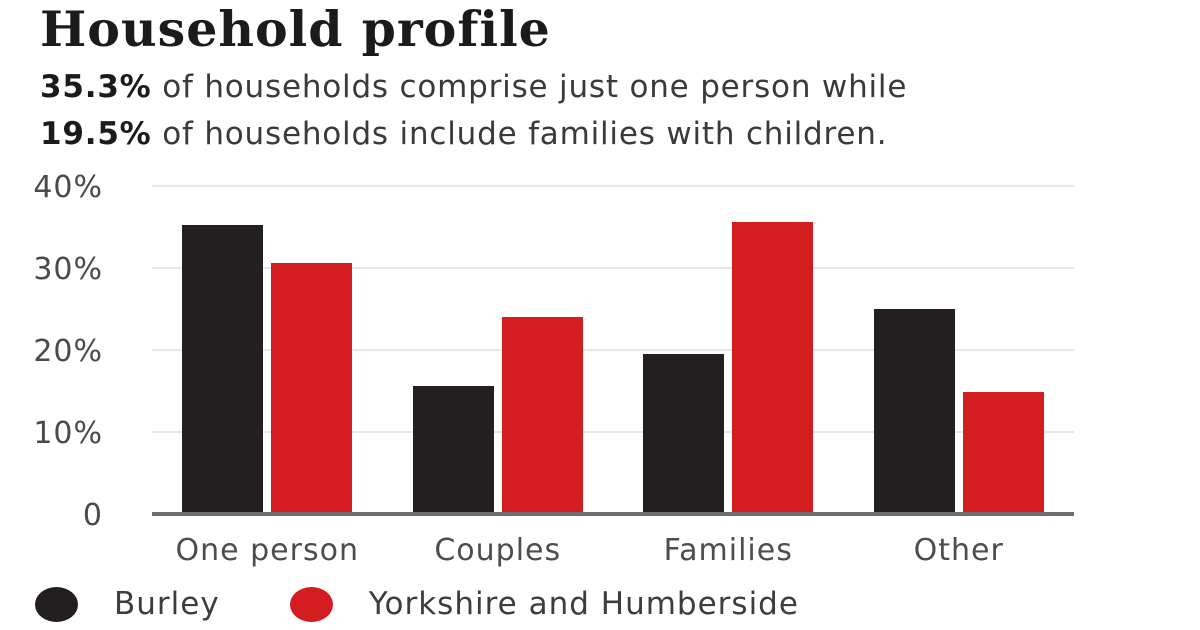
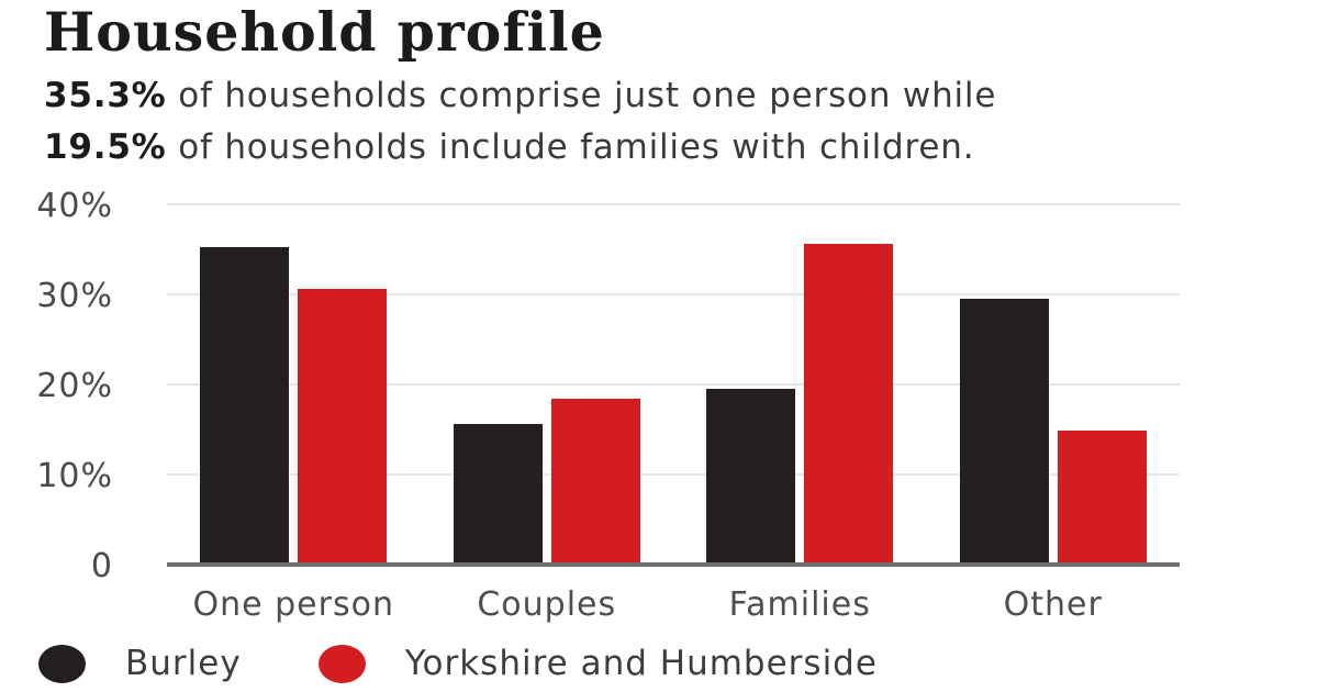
Yorkshire and Humberside/Couples: 24% -> 18%
Burley/Other: 25% -> 30%
